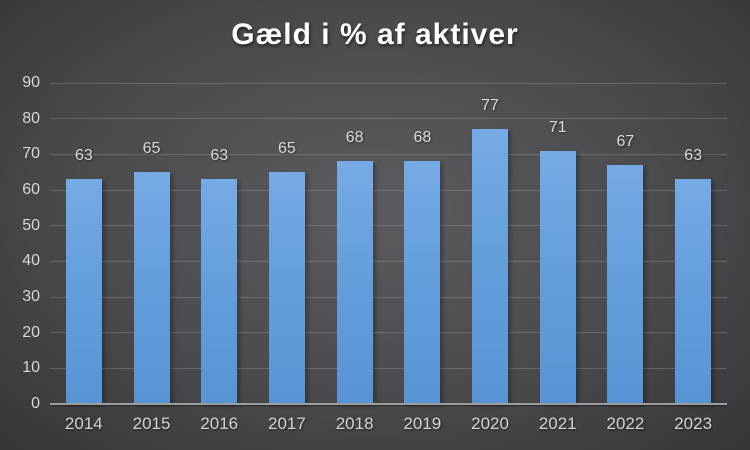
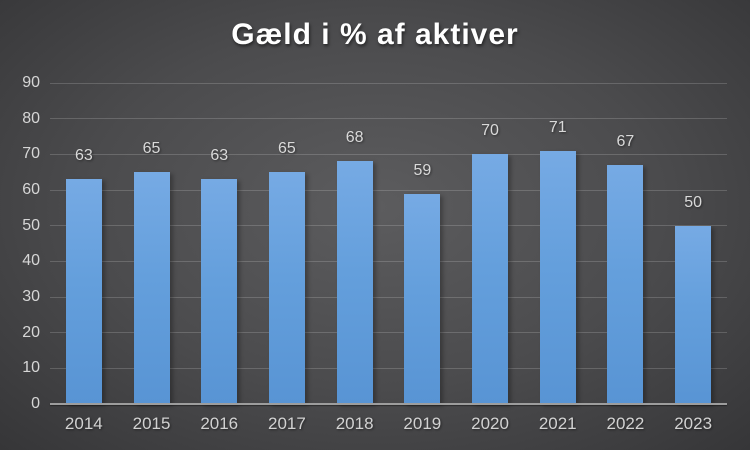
2019: 68 -> 59
2020: 77 -> 70
2023: 63 -> 50
